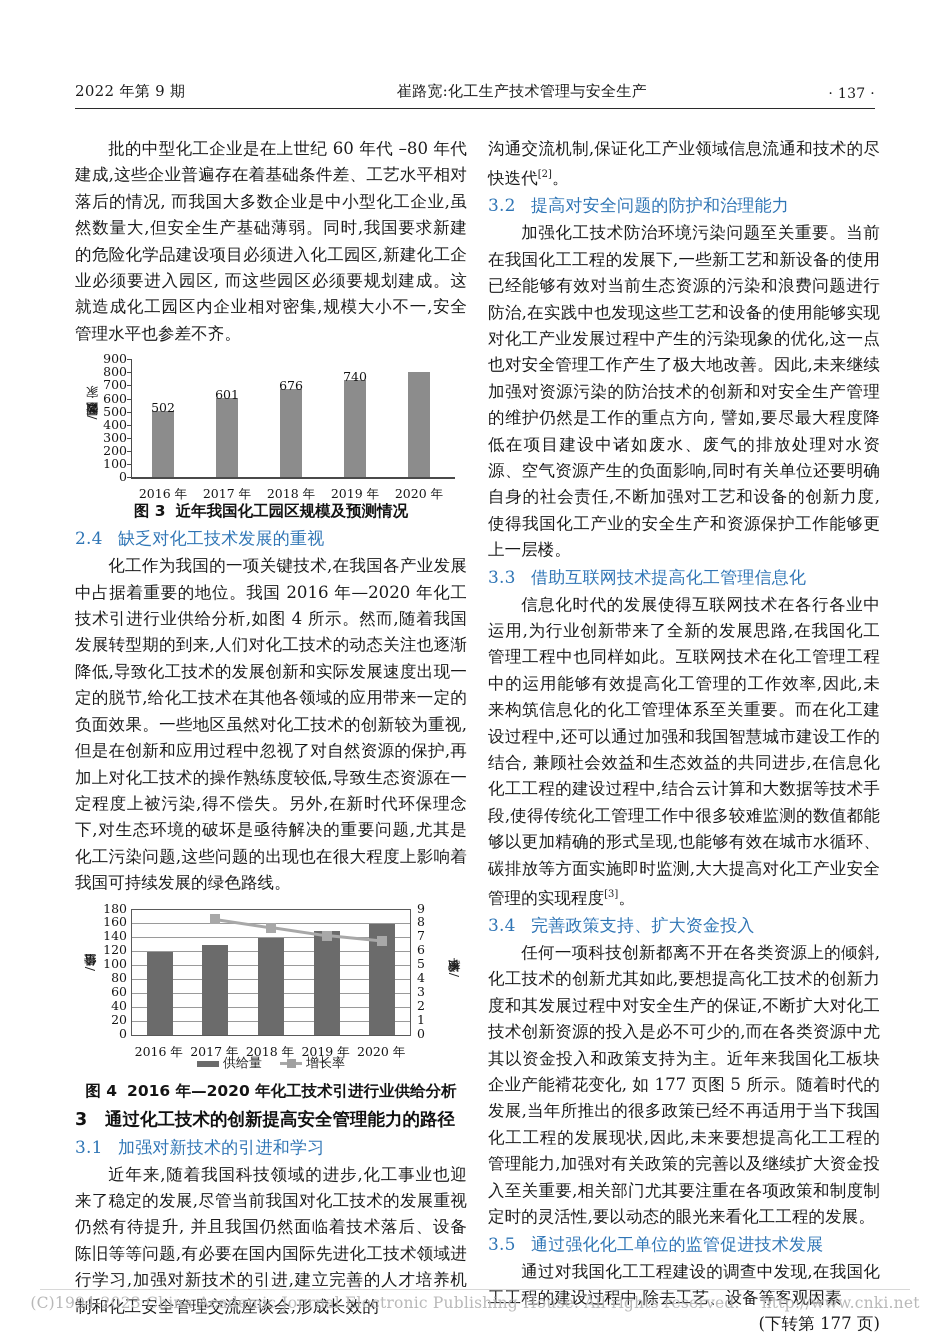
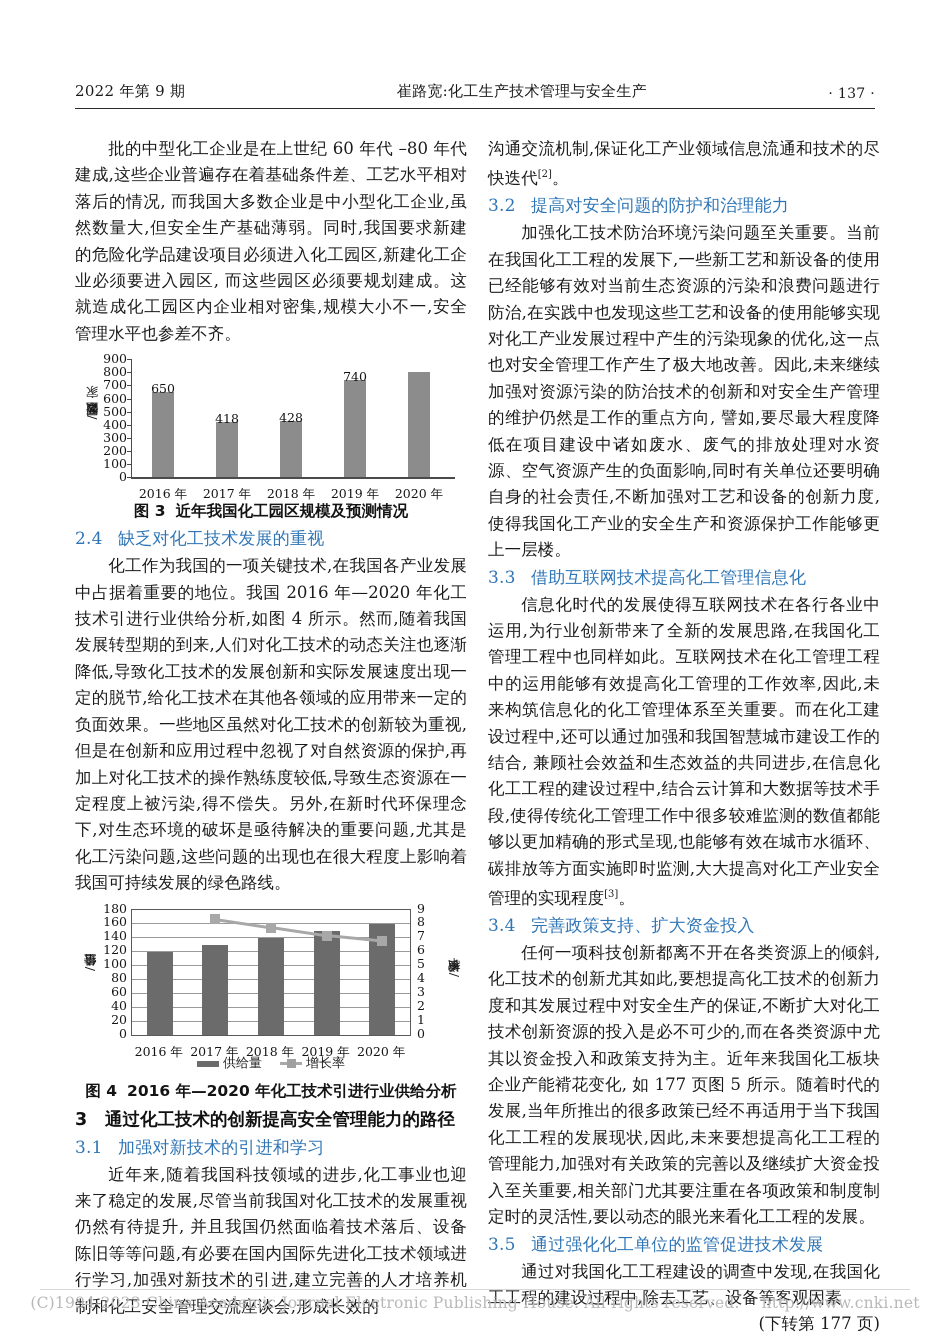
近年我国化工园区规模及预测情况/2016 年: 502 -> 650
近年我国化工园区规模及预测情况/2017 年: 601 -> 418
近年我国化工园区规模及预测情况/2018 年: 676 -> 428
